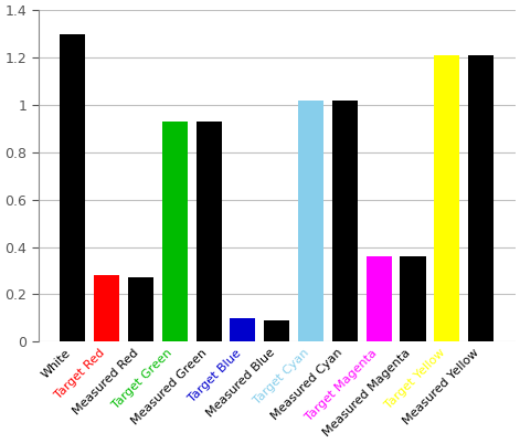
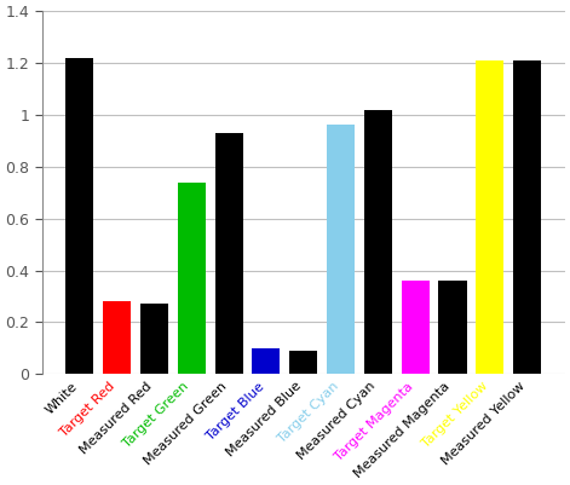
White: 1.30 -> 1.22
Target Green: 0.93 -> 0.74
Target Cyan: 1.02 -> 0.96
